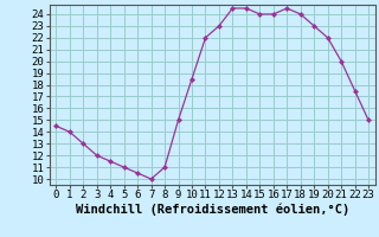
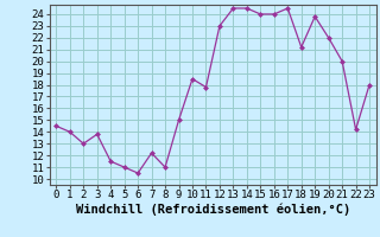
3: 12.0 -> 13.8
7: 10.0 -> 12.2
11: 22.0 -> 17.8
18: 24.0 -> 21.2
19: 23.0 -> 23.8
22: 17.5 -> 14.2
23: 15.0 -> 18.0
